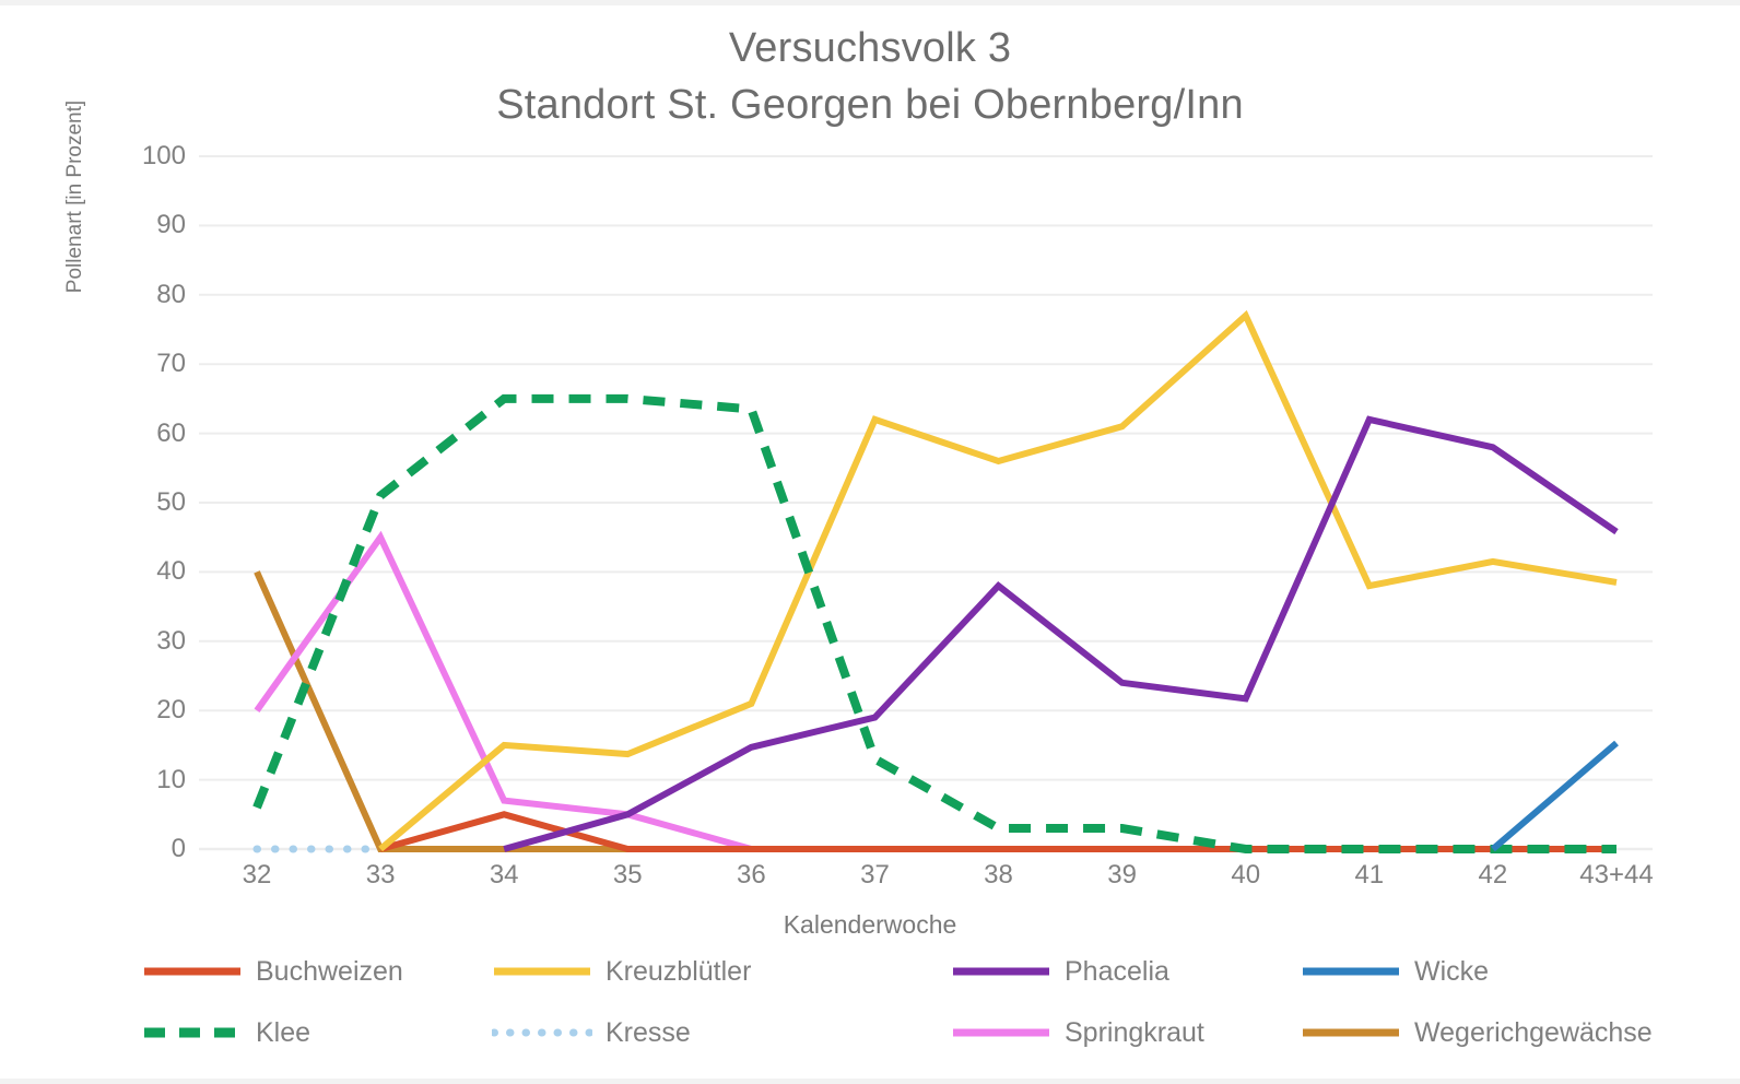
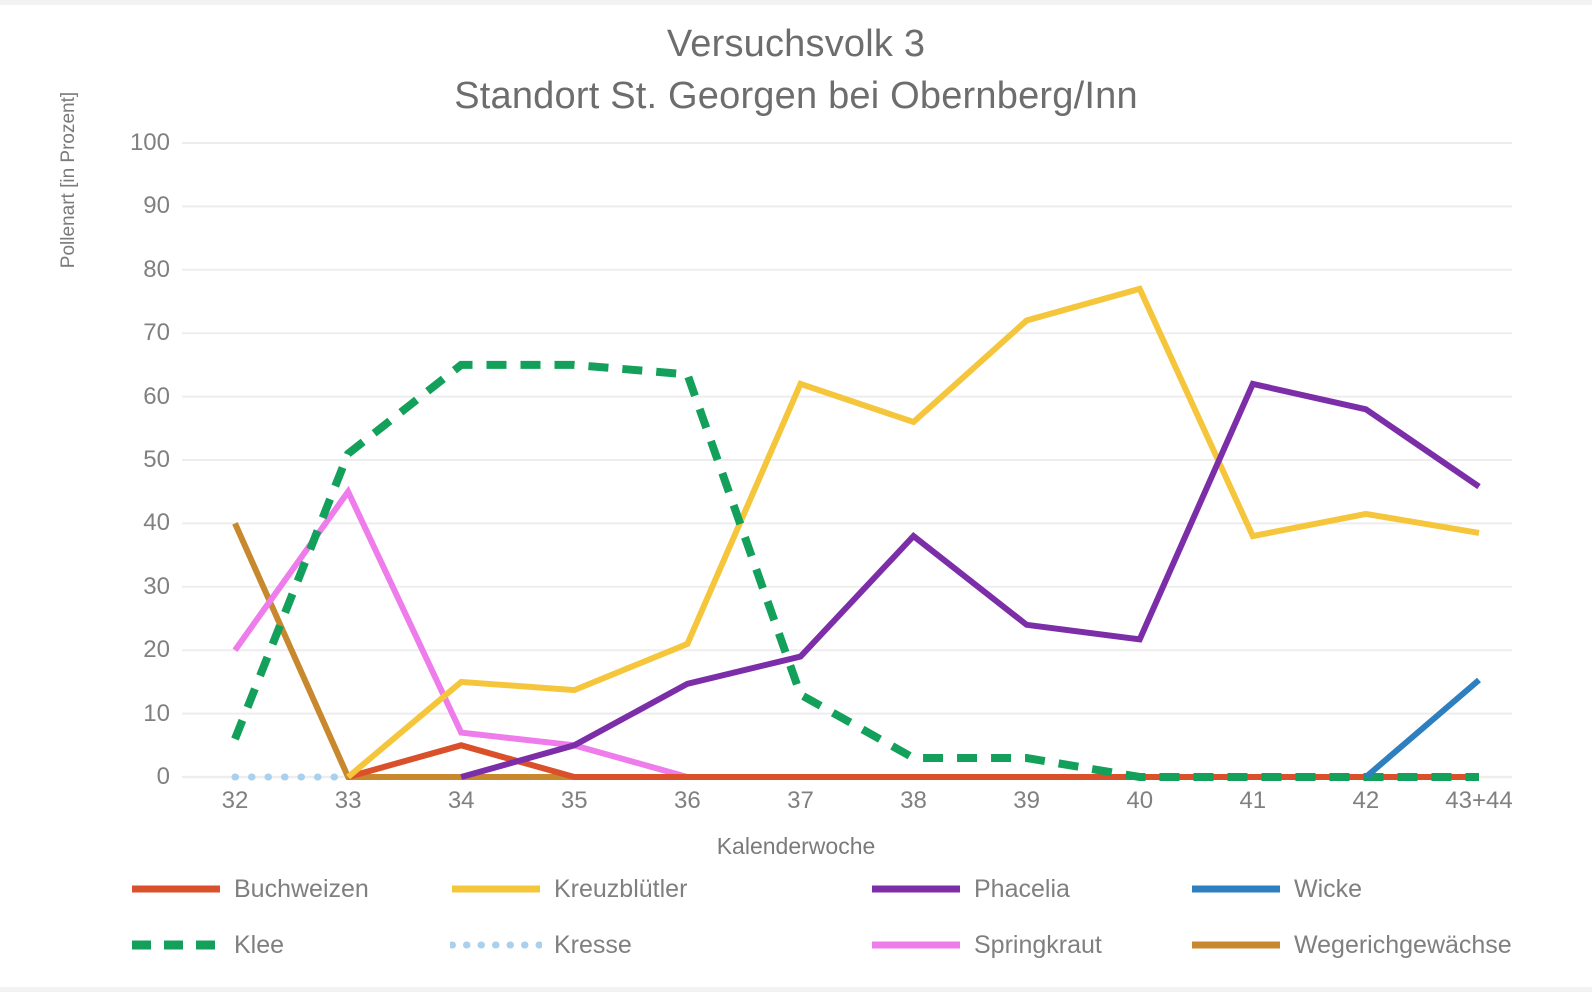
Kreuzblütler/39: 61 -> 72
